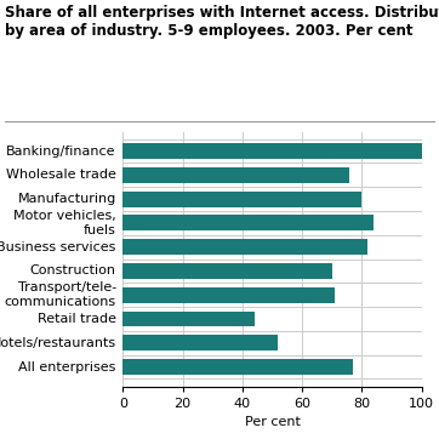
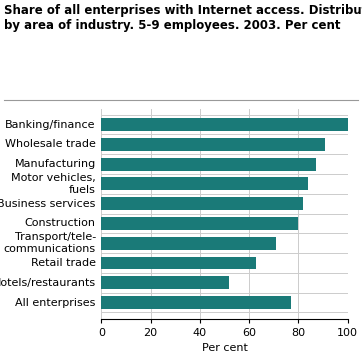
Wholesale trade: 76 -> 91
Manufacturing: 80 -> 87
Construction: 70 -> 80
Retail trade: 44 -> 63
